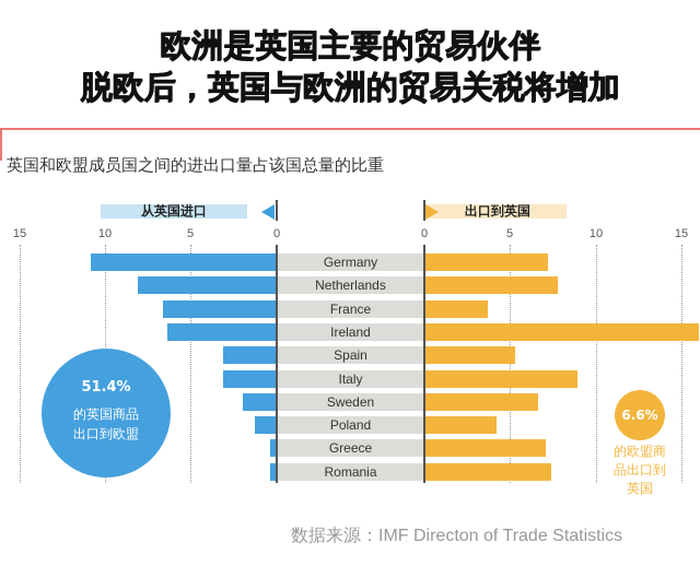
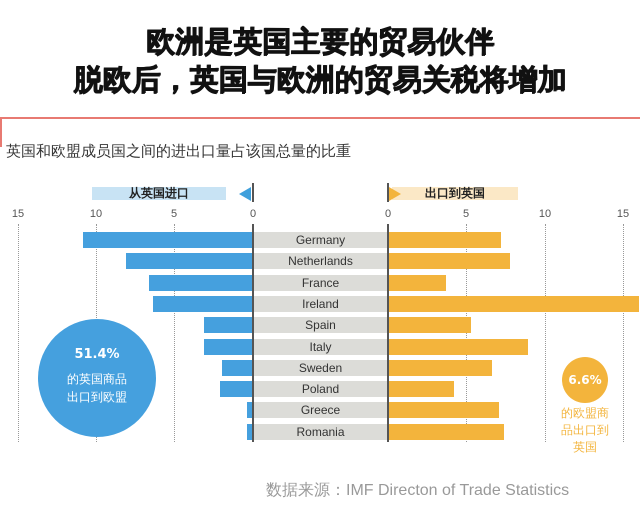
从英国进口/Poland: 1.3 -> 2.1
